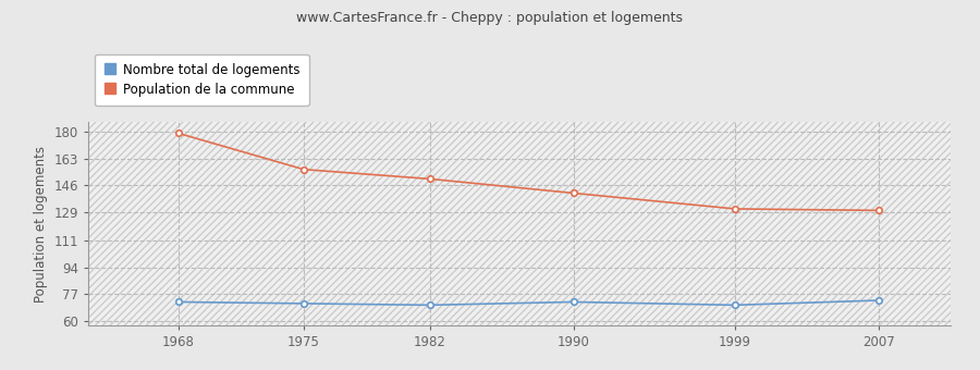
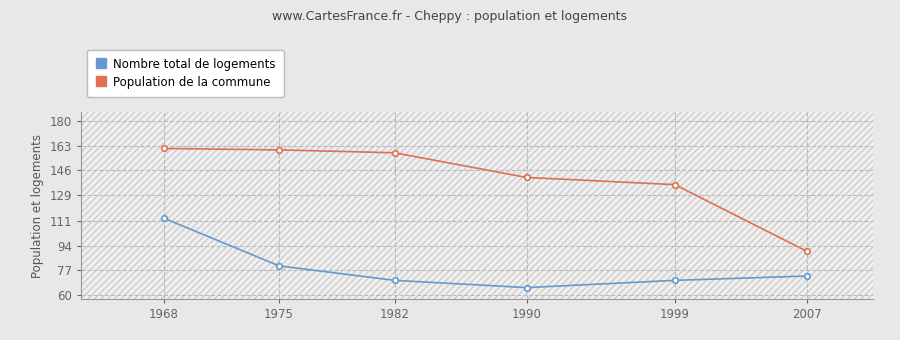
Nombre total de logements/1968: 72 -> 113
Population de la commune/1968: 179 -> 161
Nombre total de logements/1975: 71 -> 80
Population de la commune/1975: 156 -> 160
Population de la commune/1982: 150 -> 158
Nombre total de logements/1990: 72 -> 65
Population de la commune/1999: 131 -> 136
Population de la commune/2007: 130 -> 90
